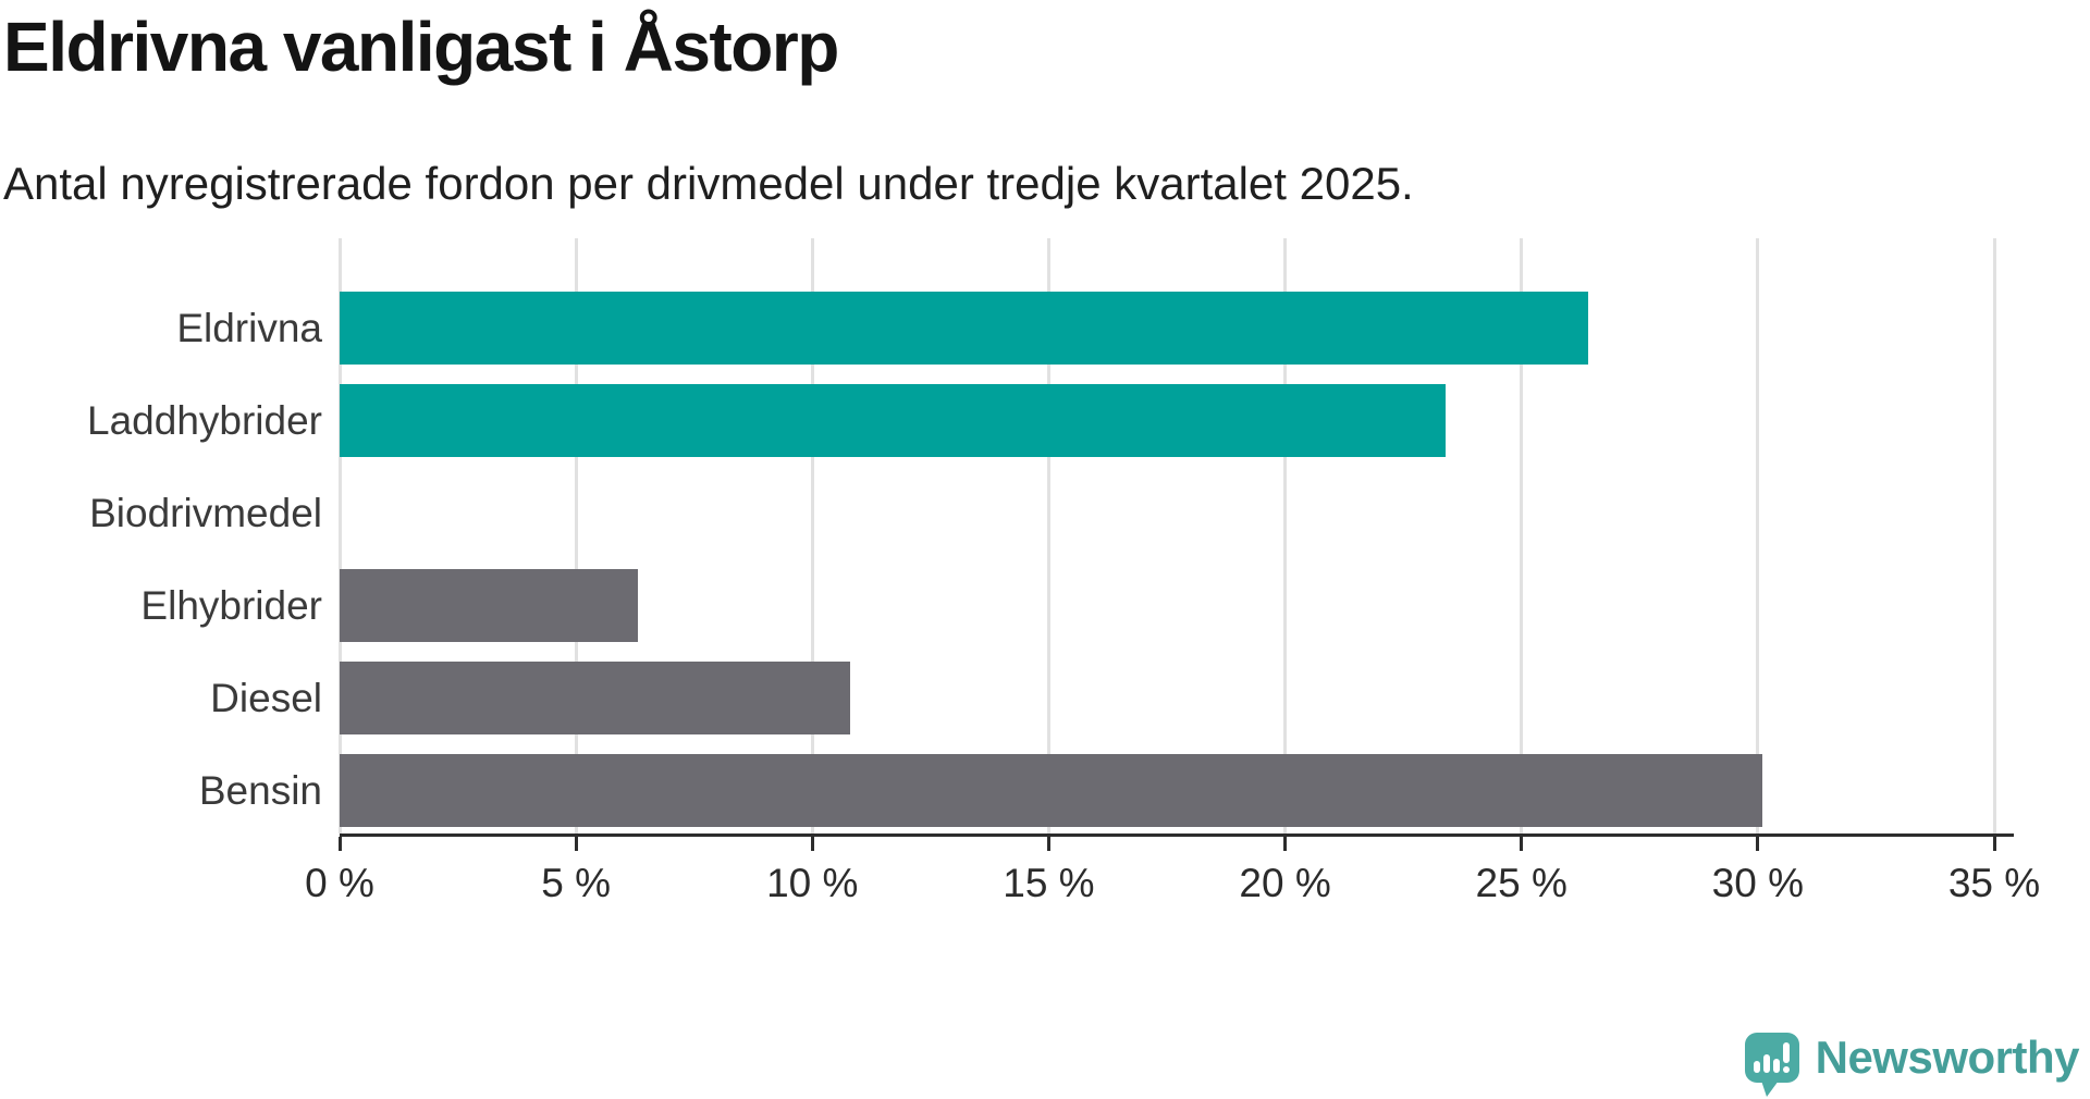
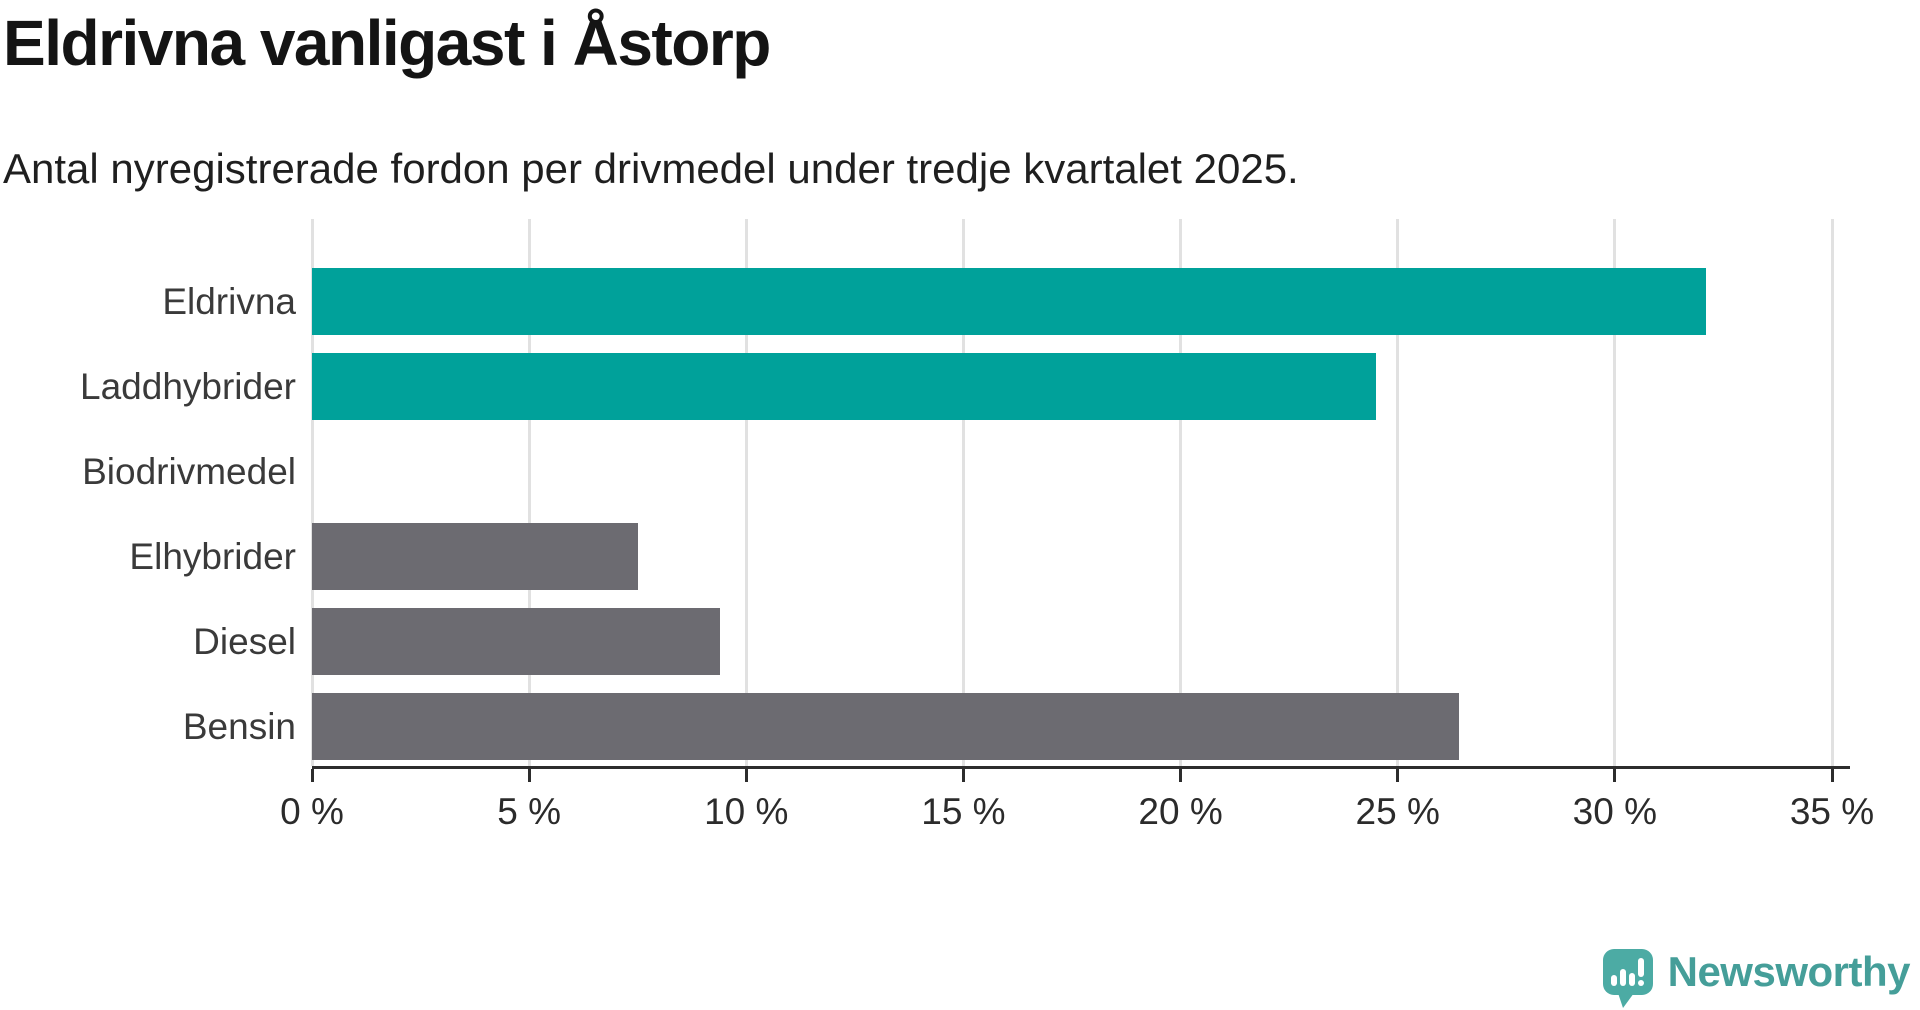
Eldrivna: 26.4% -> 32.1%
Laddhybrider: 23.4% -> 24.5%
Elhybrider: 6.3% -> 7.5%
Diesel: 10.8% -> 9.4%
Bensin: 30.1% -> 26.4%
